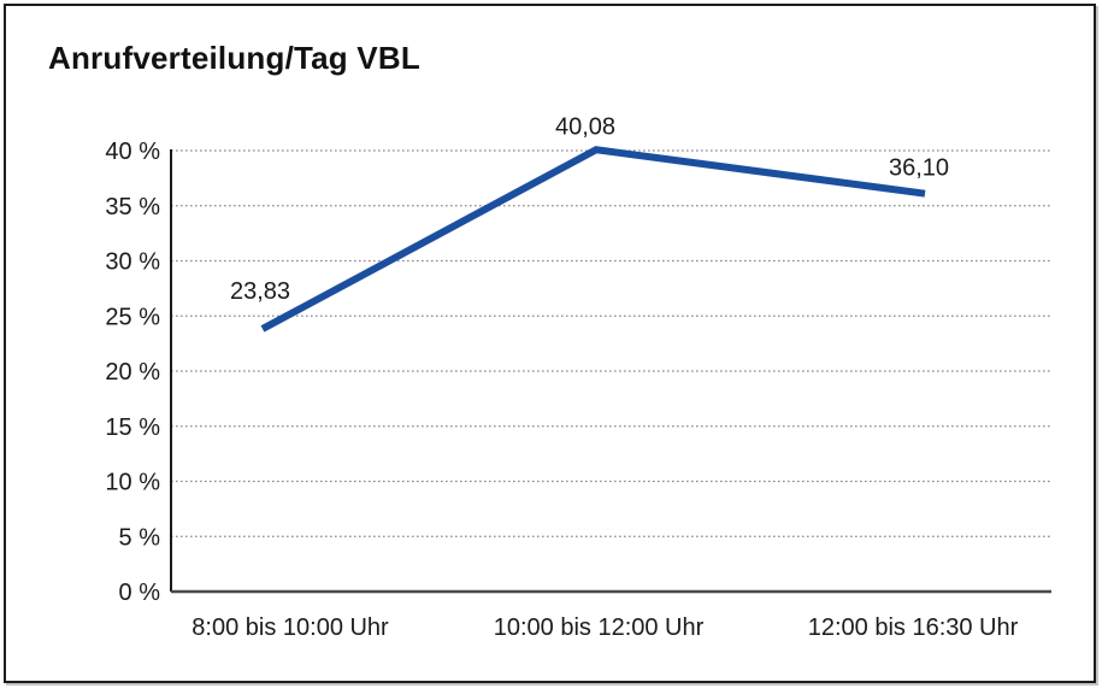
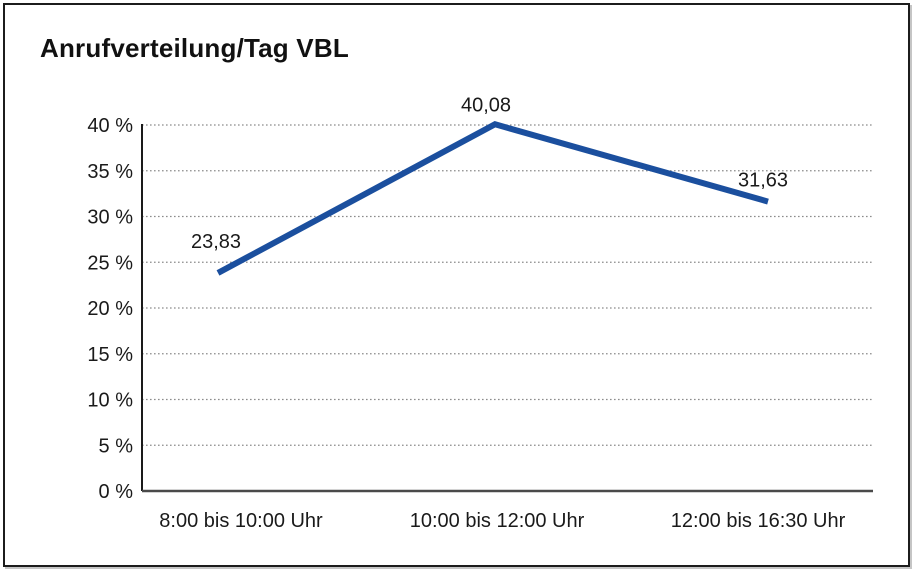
12:00 bis 16:30 Uhr: 36,10 -> 31,63
